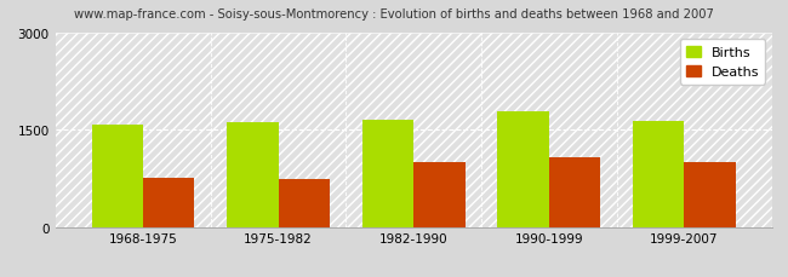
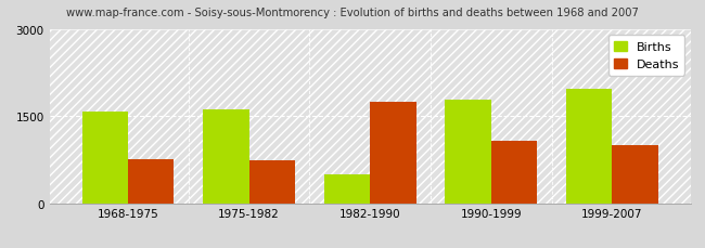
Births/1982-1990: 1660 -> 500
Deaths/1982-1990: 1000 -> 1740
Births/1999-2007: 1620 -> 1960
